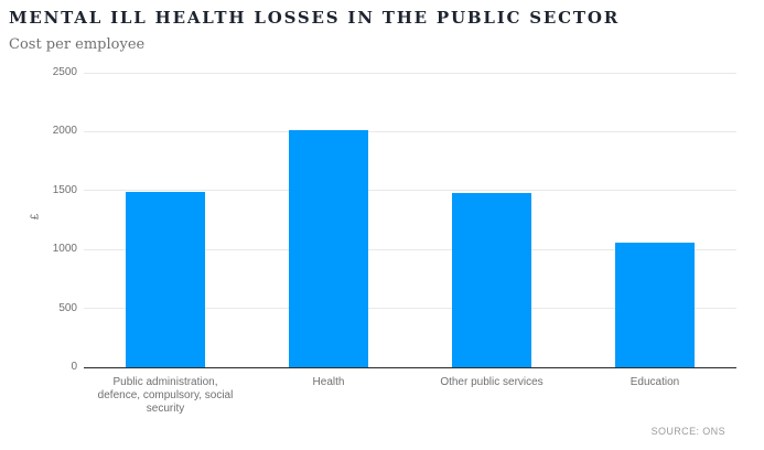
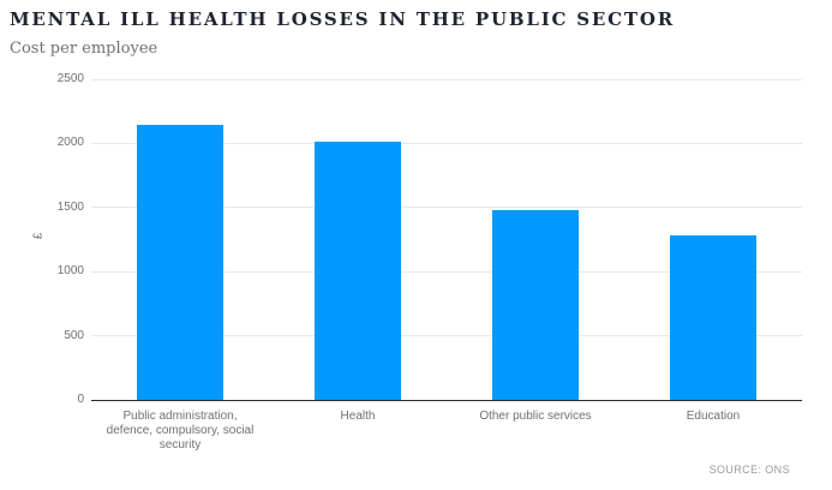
Public administration, defence, compulsory, social security: 1490 -> 2140
Education: 1060 -> 1280
